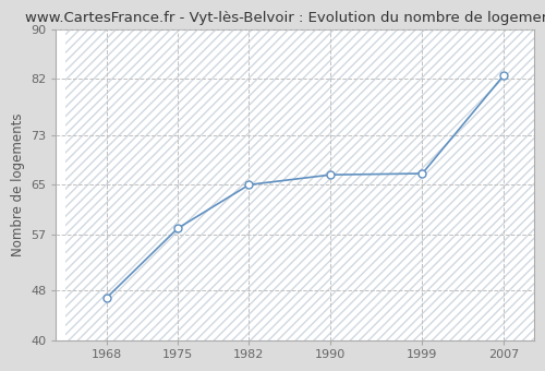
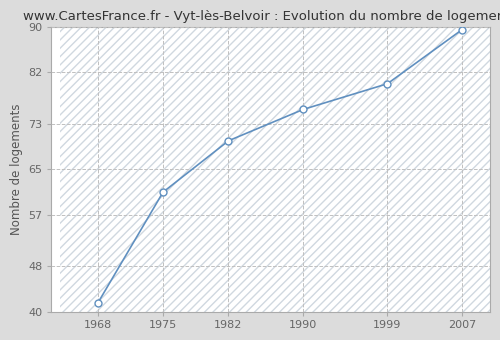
1968: 46.8 -> 41.5
1975: 58.0 -> 61.0
1982: 65.0 -> 70.0
1990: 66.6 -> 75.5
1999: 66.8 -> 80.0
2007: 82.6 -> 89.5
